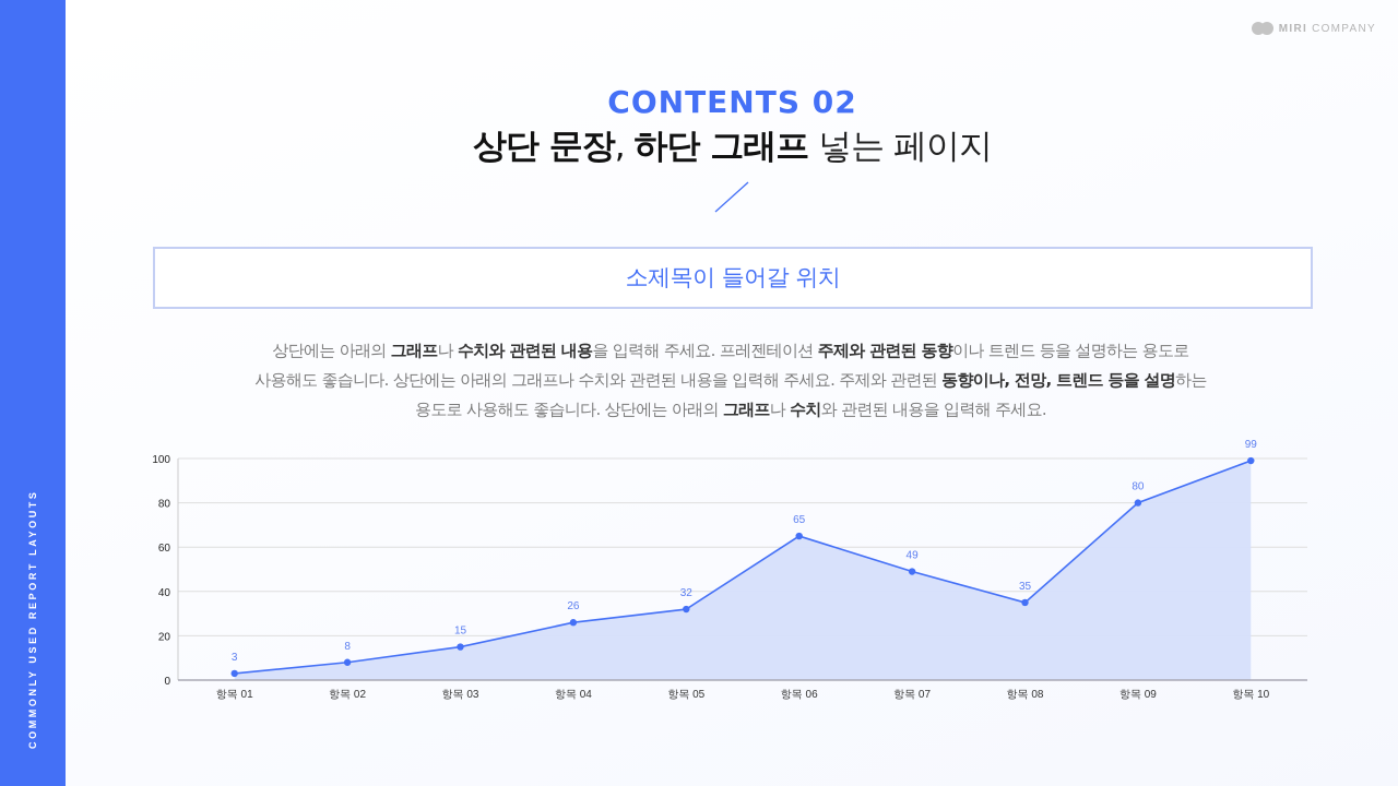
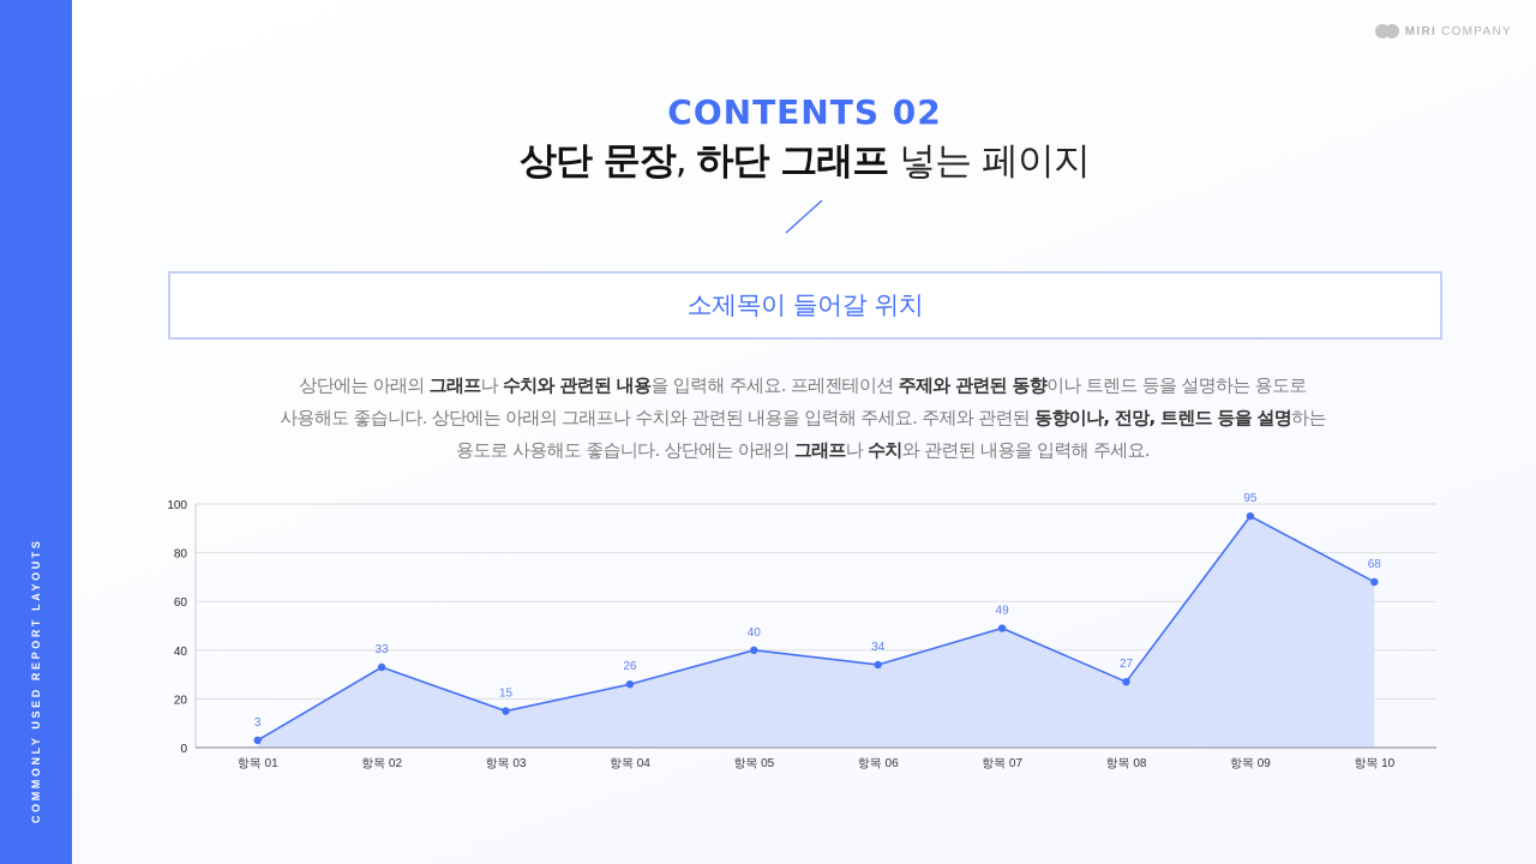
항목 02: 8 -> 33
항목 05: 32 -> 40
항목 06: 65 -> 34
항목 08: 35 -> 27
항목 09: 80 -> 95
항목 10: 99 -> 68
